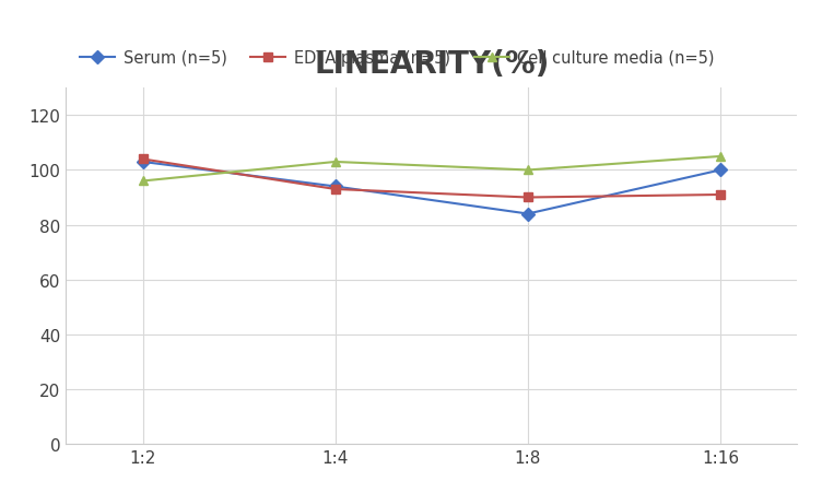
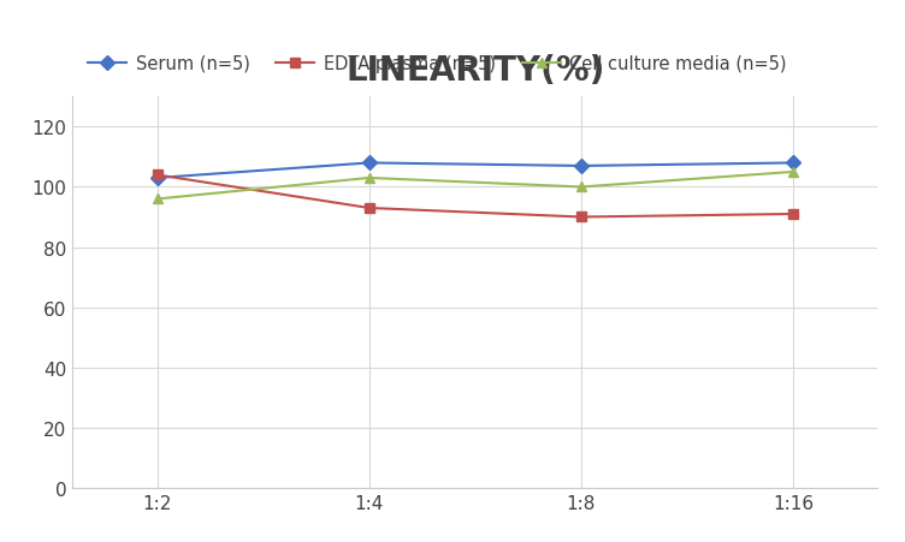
Serum (n=5)/1:4: 94 -> 108
Serum (n=5)/1:8: 84 -> 107
Serum (n=5)/1:16: 100 -> 108
